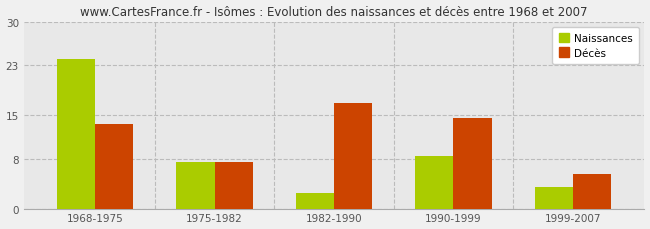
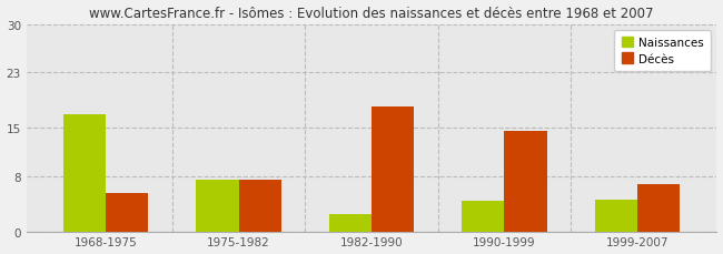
Naissances/1968-1975: 24.0 -> 17.0
Décès/1968-1975: 13.5 -> 5.6
Décès/1982-1990: 17.0 -> 18.0
Naissances/1990-1999: 8.5 -> 4.4
Naissances/1999-2007: 3.5 -> 4.6
Décès/1999-2007: 5.5 -> 6.8
